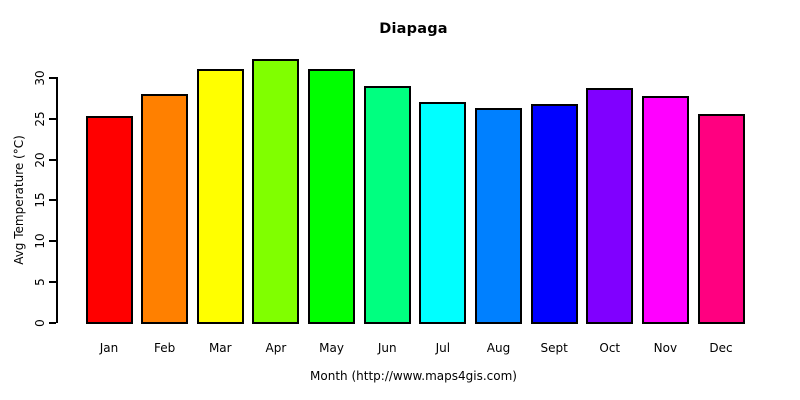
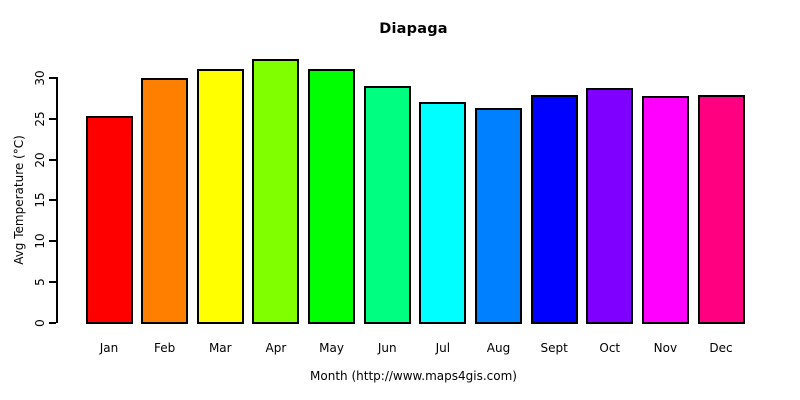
Feb: 28 -> 30
Sept: 27 -> 28
Dec: 26 -> 28
